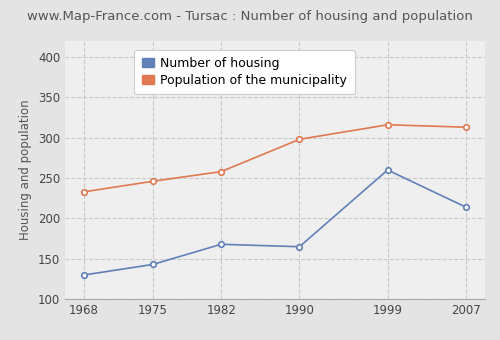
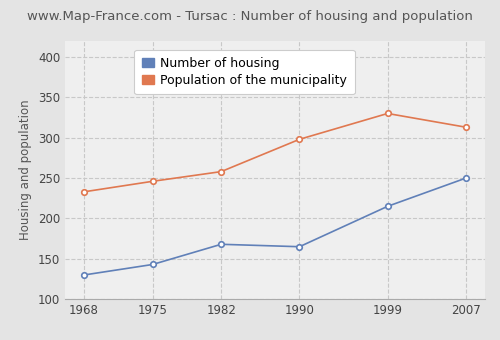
Number of housing/1999: 260 -> 215
Population of the municipality/1999: 316 -> 330
Number of housing/2007: 214 -> 250
